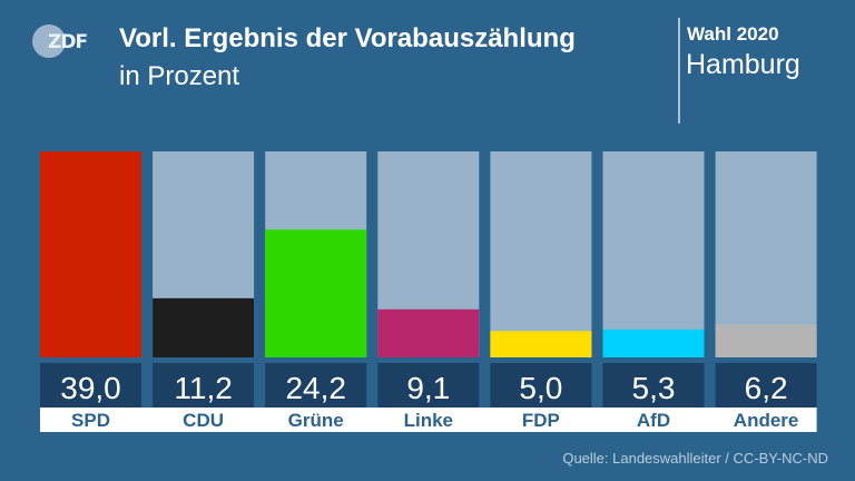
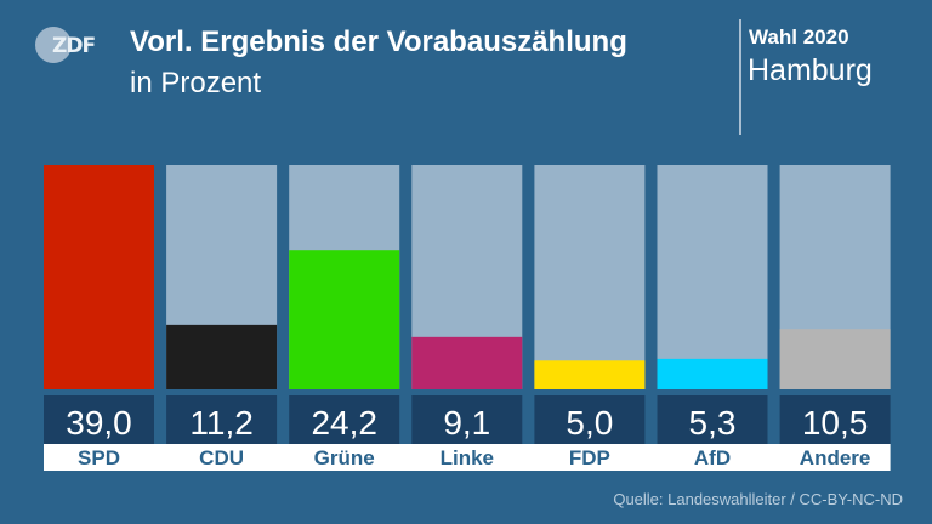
Andere: 6,2 -> 10,5
